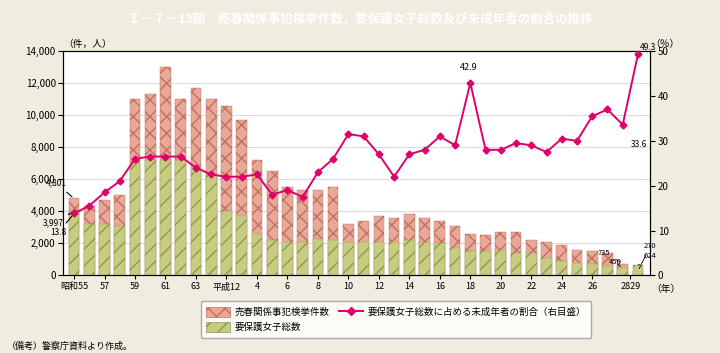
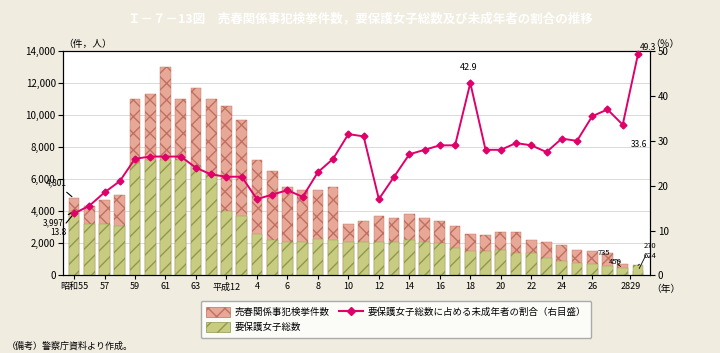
要保護女子総数に占める未成年者の割合（右目盛）/4: 22.5 -> 17.0
要保護女子総数に占める未成年者の割合（右目盛）/12: 27.0 -> 17.0
要保護女子総数に占める未成年者の割合（右目盛）/16: 31.0 -> 29.0
